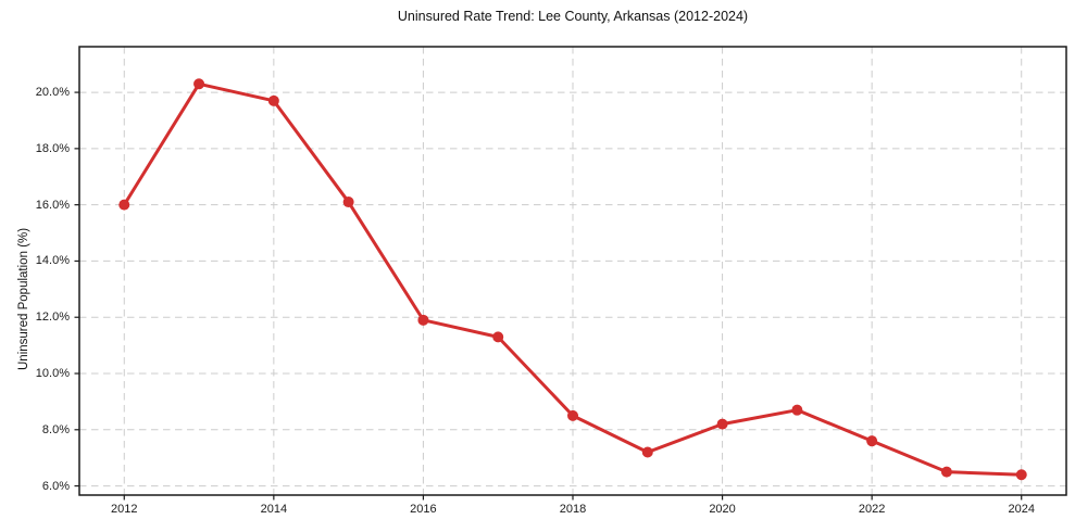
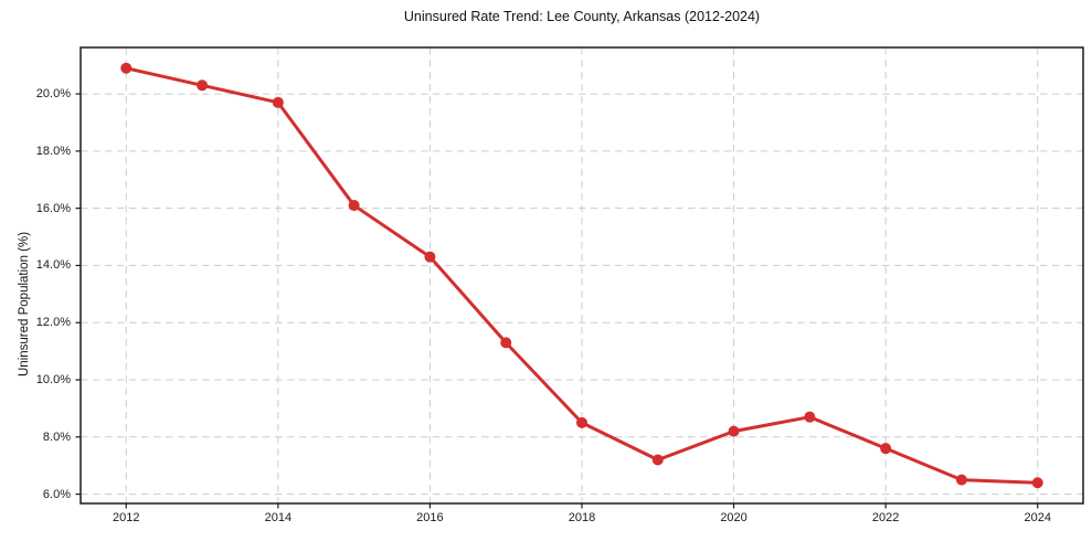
2012: 16.0% -> 20.9%
2016: 11.9% -> 14.3%
